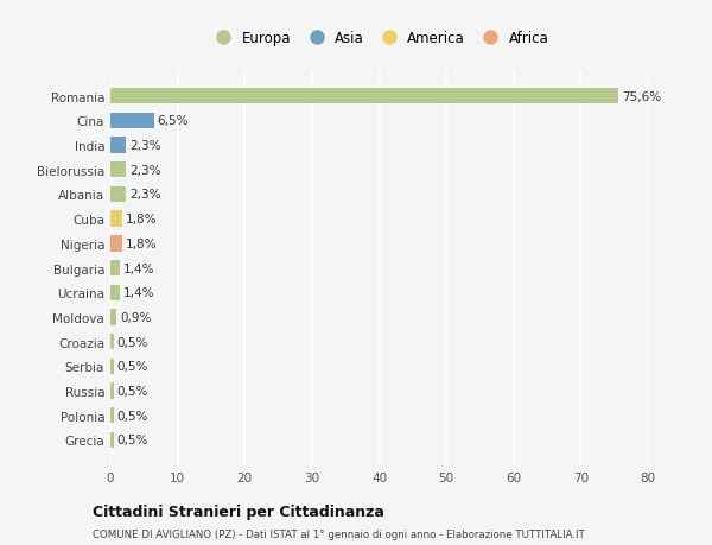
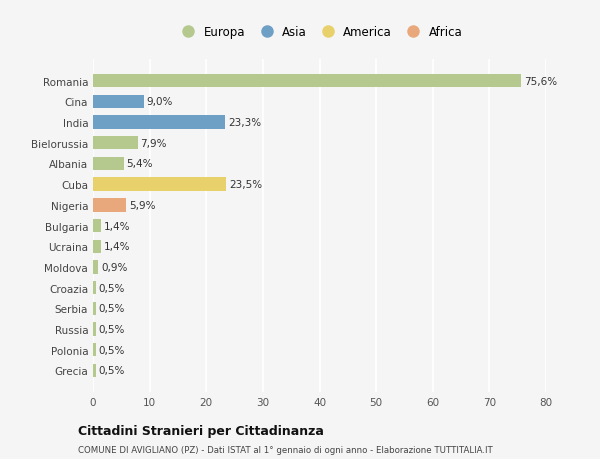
Cina: 6,5% -> 9,0%
India: 2,3% -> 23,3%
Bielorussia: 2,3% -> 7,9%
Albania: 2,3% -> 5,4%
Cuba: 1,8% -> 23,5%
Nigeria: 1,8% -> 5,9%
